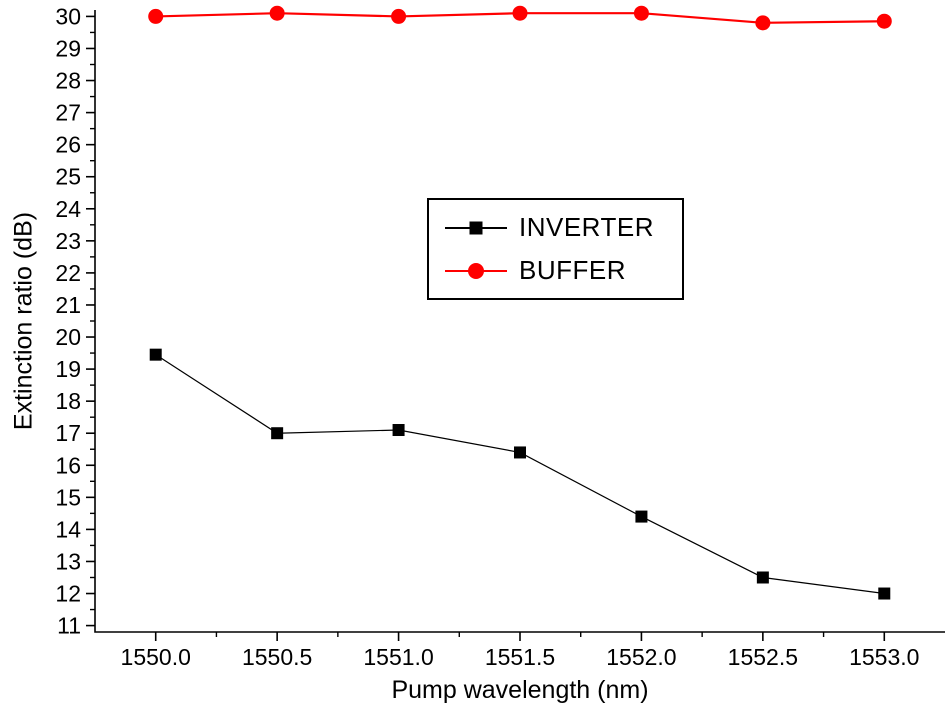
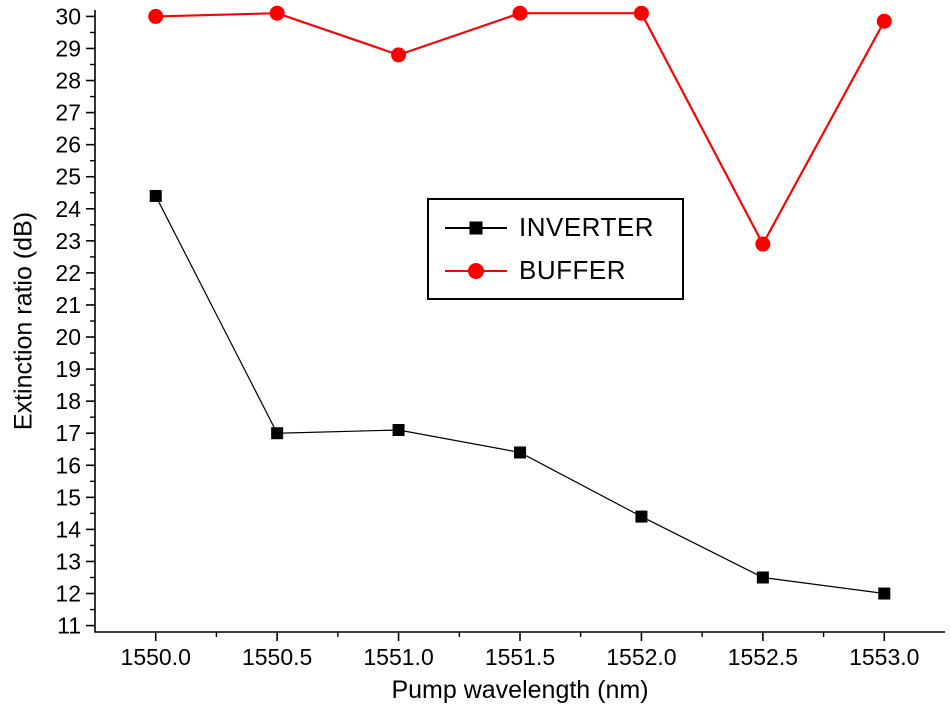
INVERTER/1550.0: 19.4 -> 24.4
BUFFER/1551.0: 30.0 -> 28.8
BUFFER/1552.5: 29.8 -> 22.9
